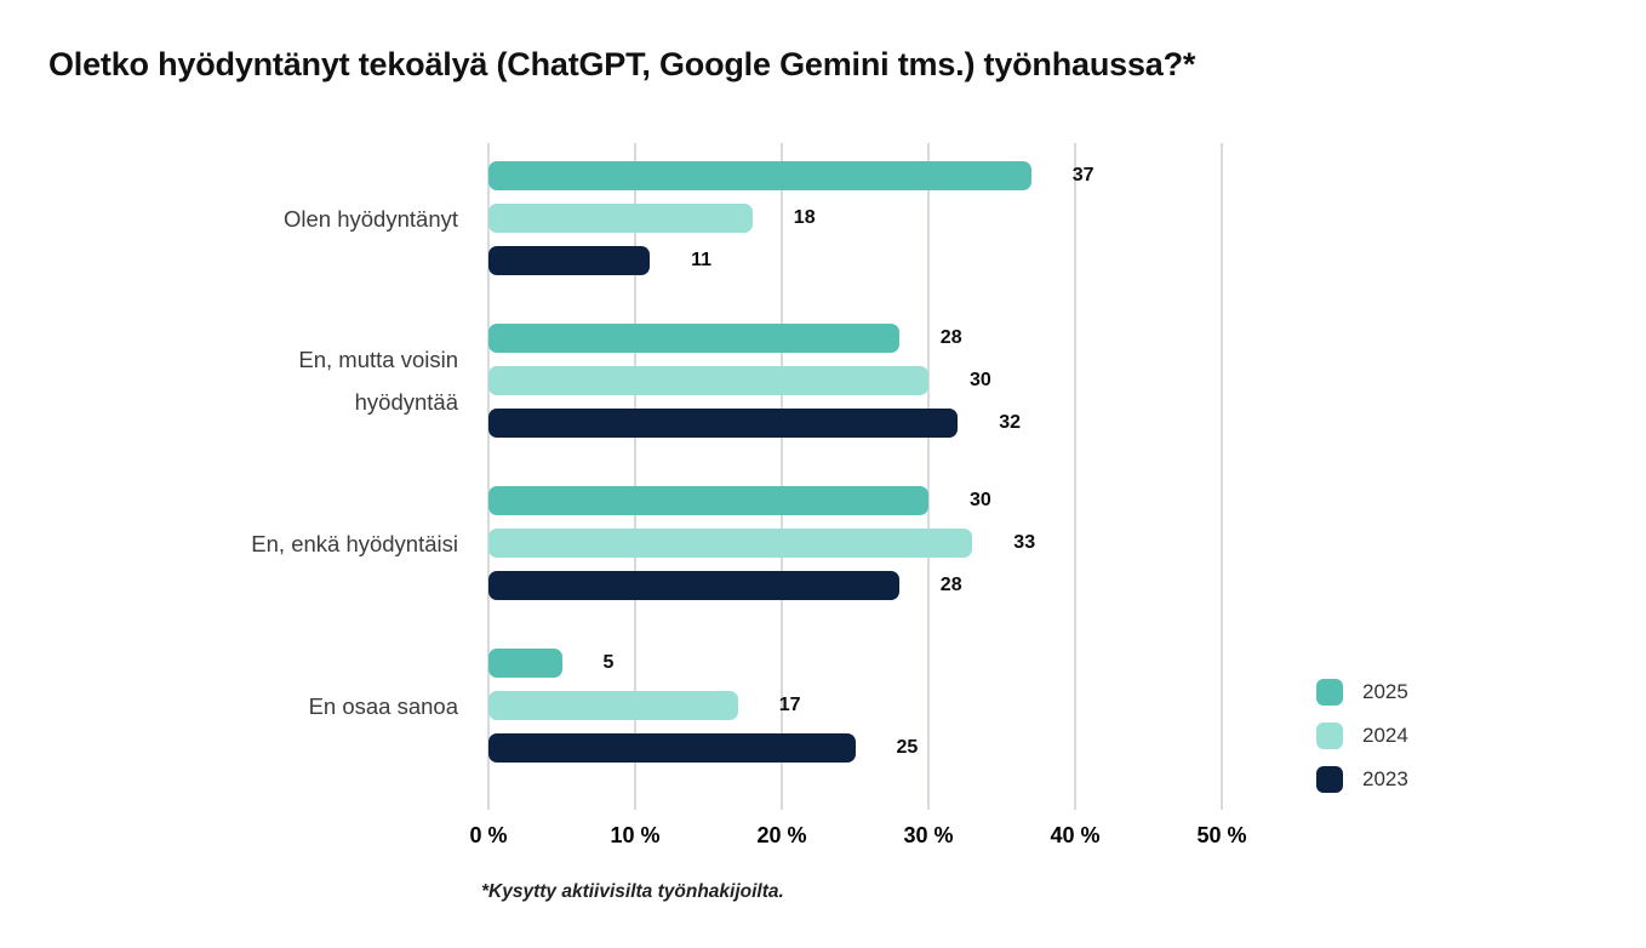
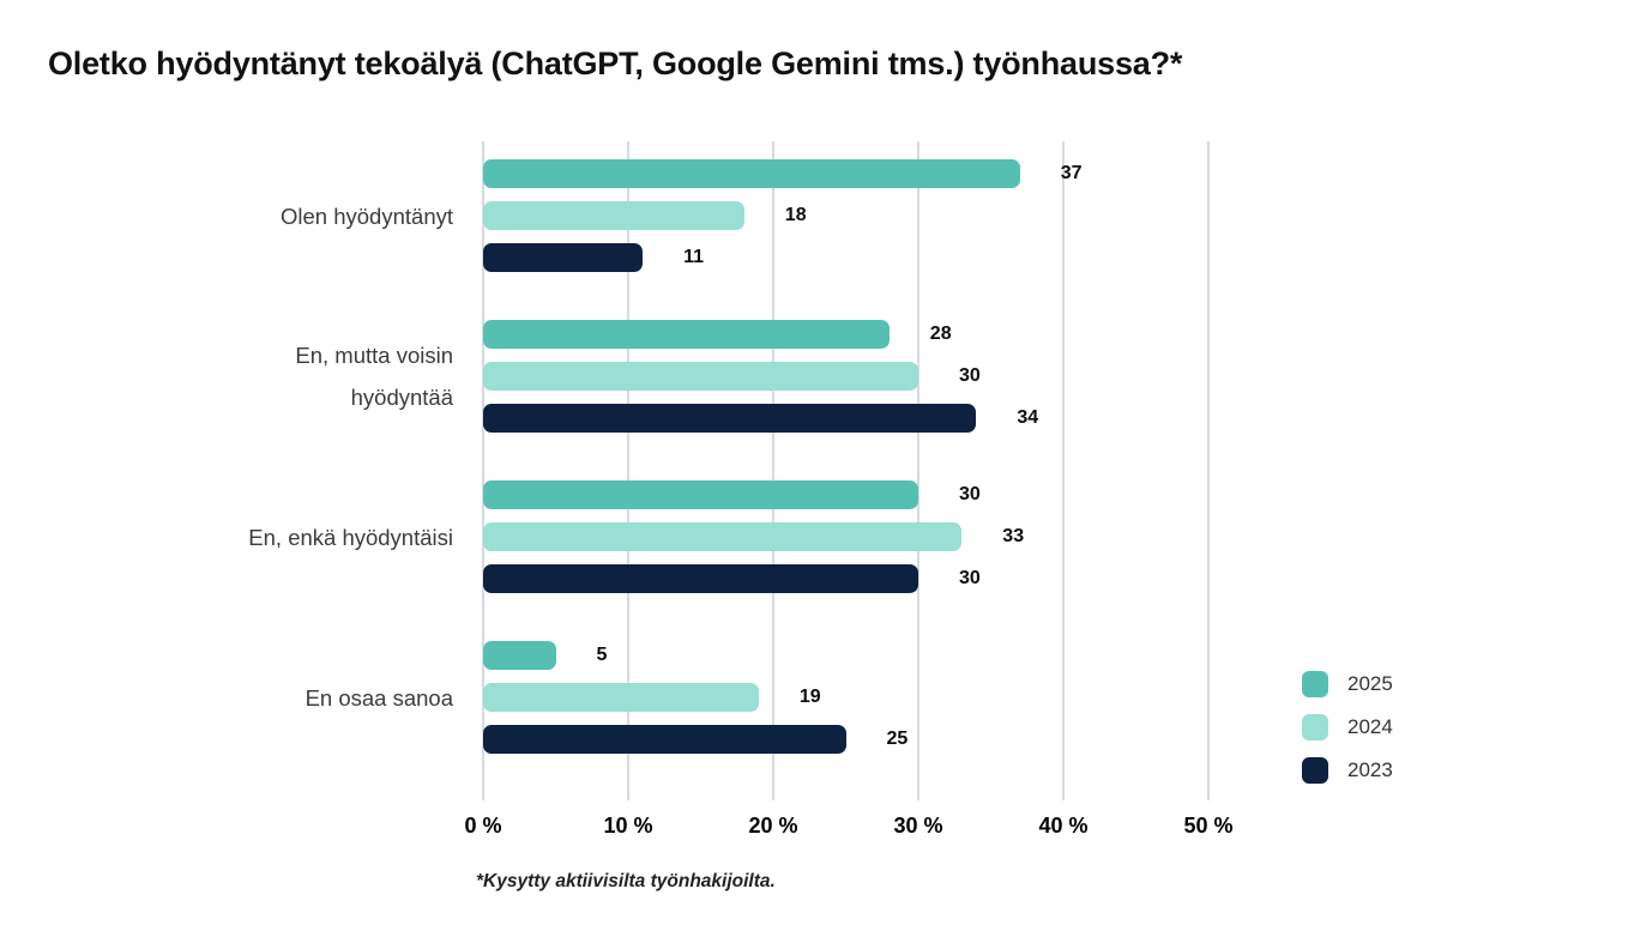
2023/En, mutta voisin hyödyntää: 32 -> 34
2023/En, enkä hyödyntäisi: 28 -> 30
2024/En osaa sanoa: 17 -> 19
